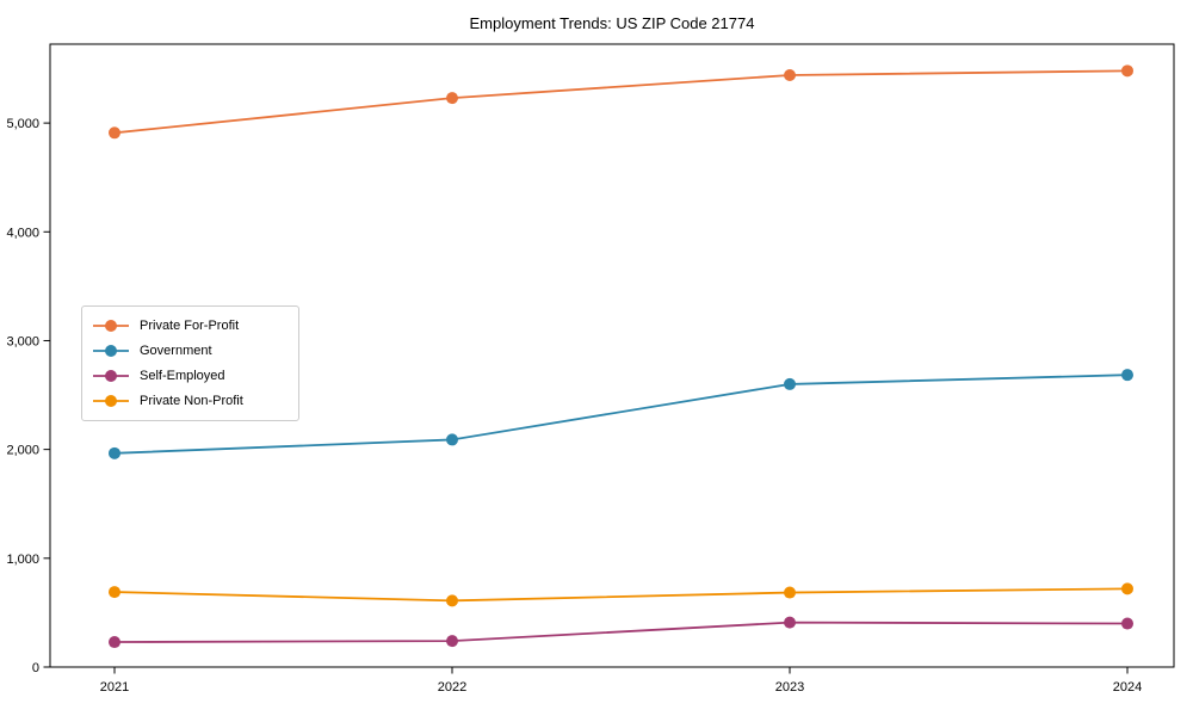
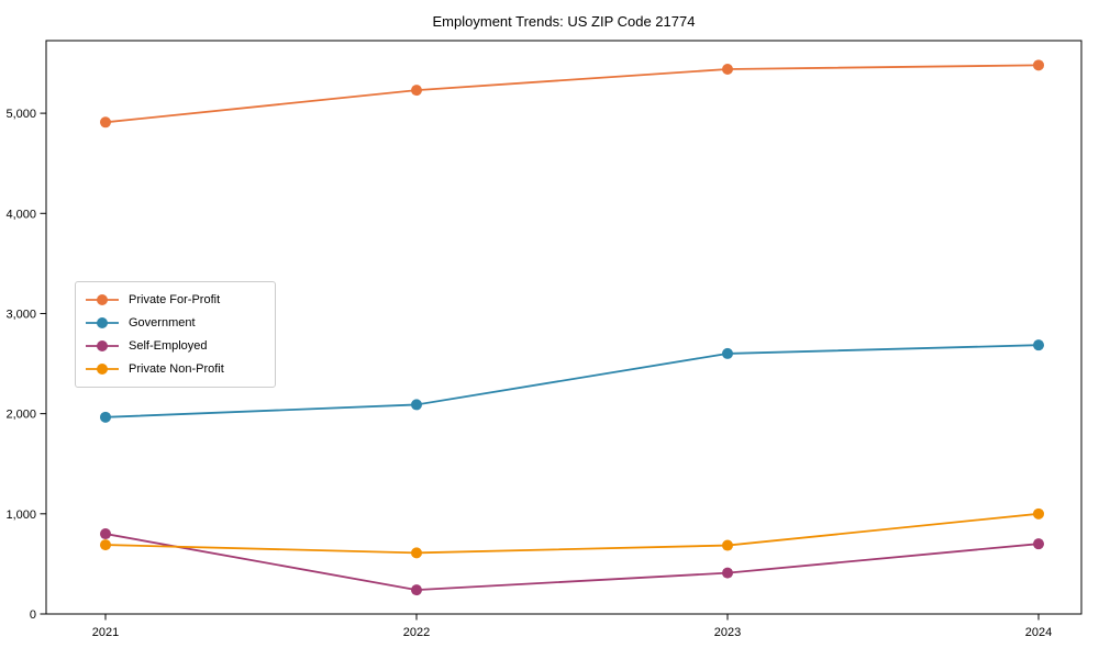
Self-Employed/2021: 200 -> 800
Self-Employed/2024: 400 -> 700
Private Non-Profit/2024: 700 -> 1000
